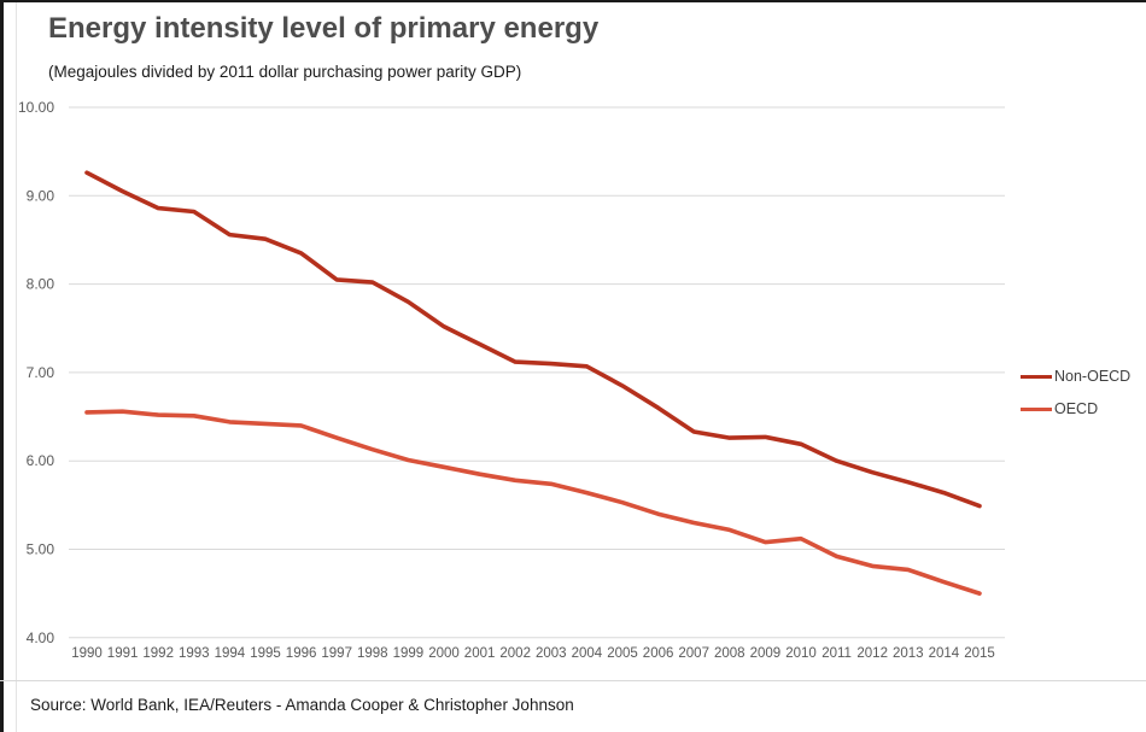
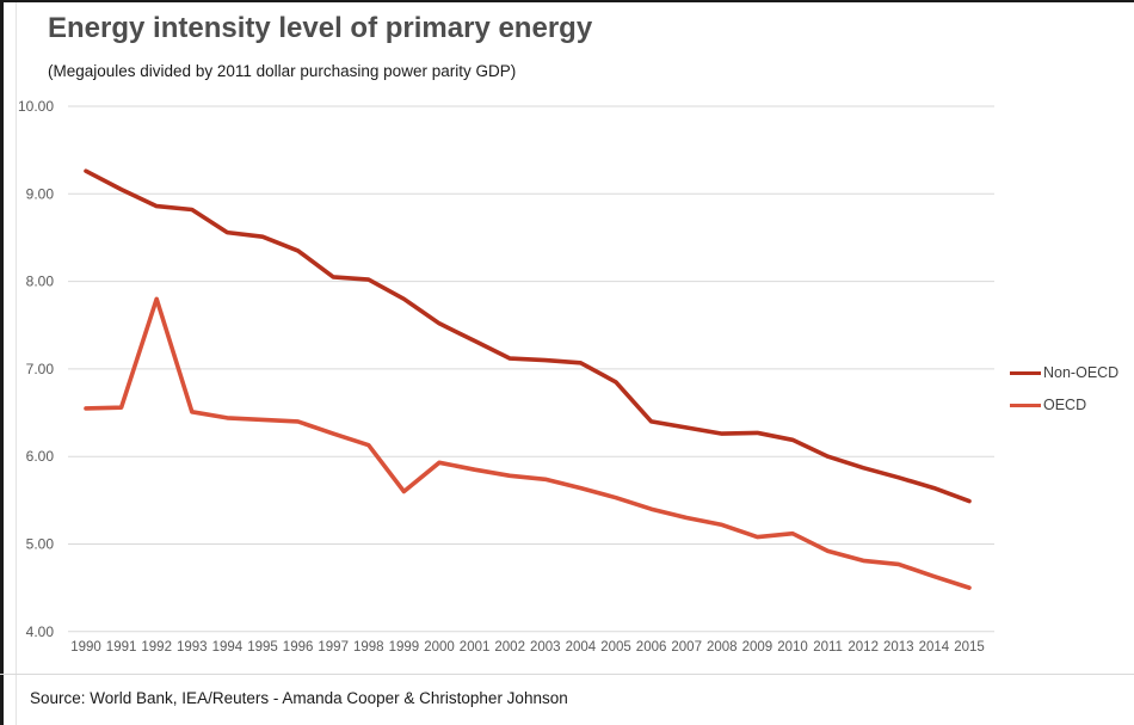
OECD/1992: 6.5 -> 7.8
OECD/1999: 6.0 -> 5.6
Non-OECD/2006: 6.6 -> 6.4
